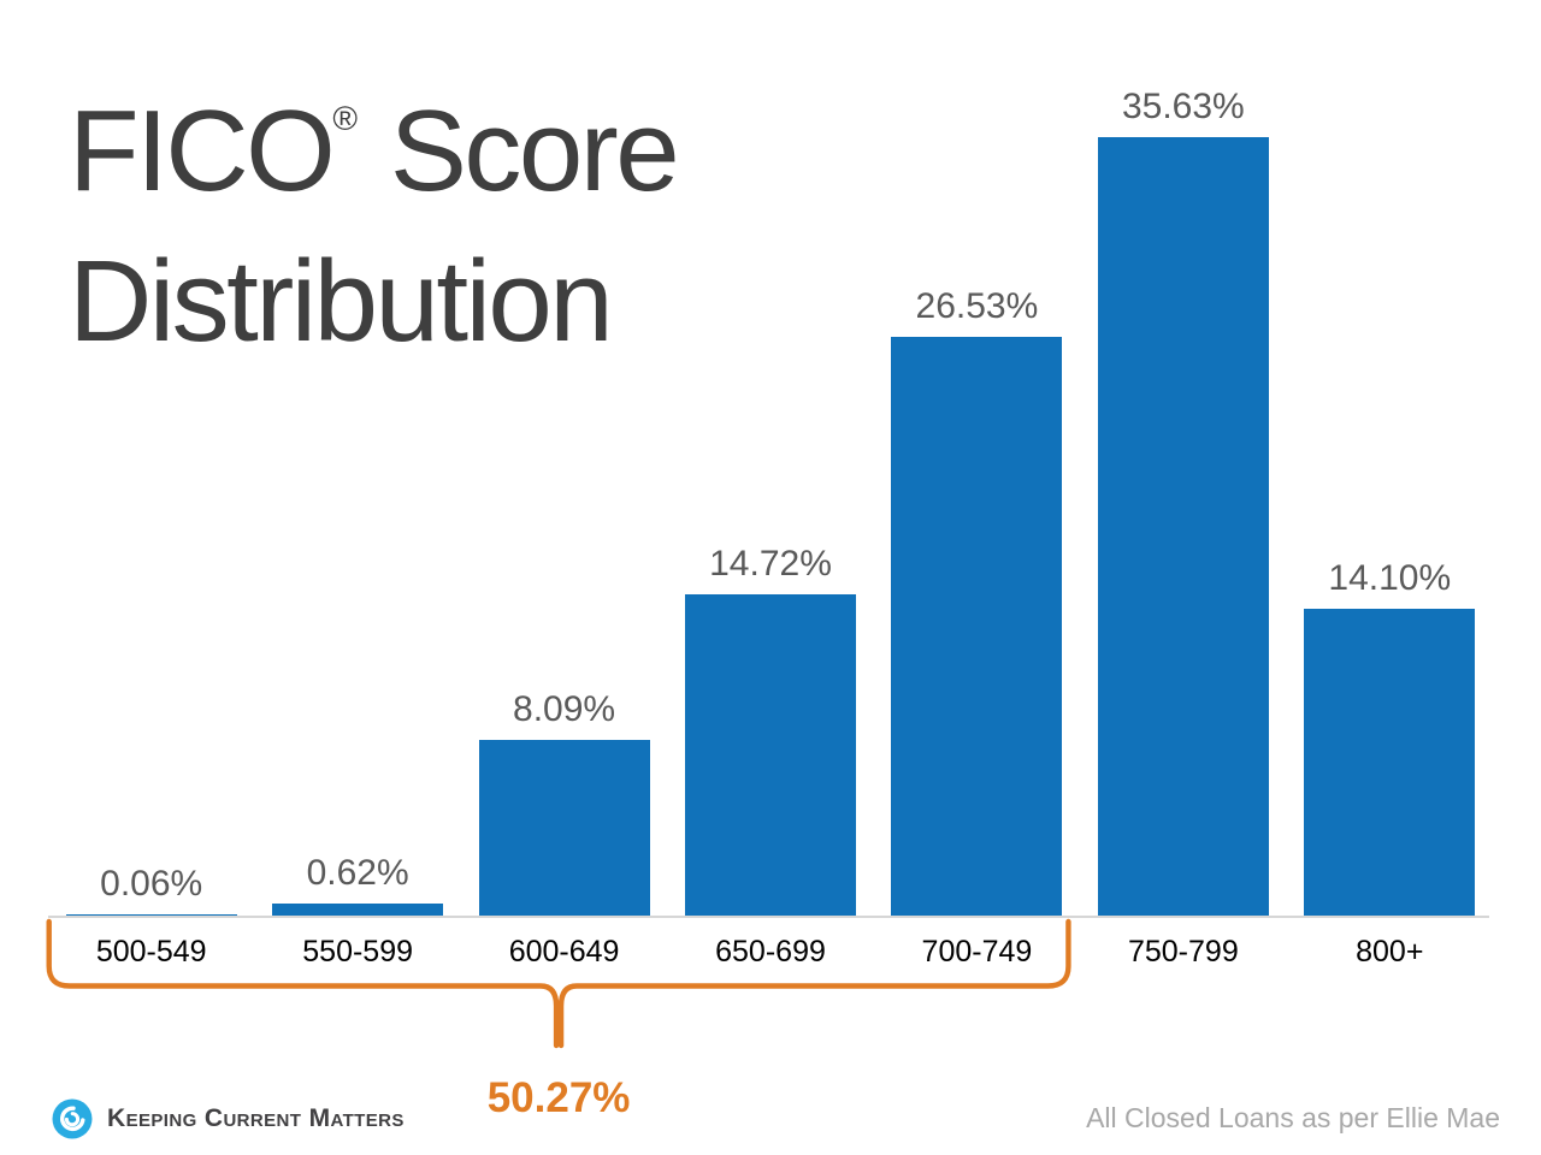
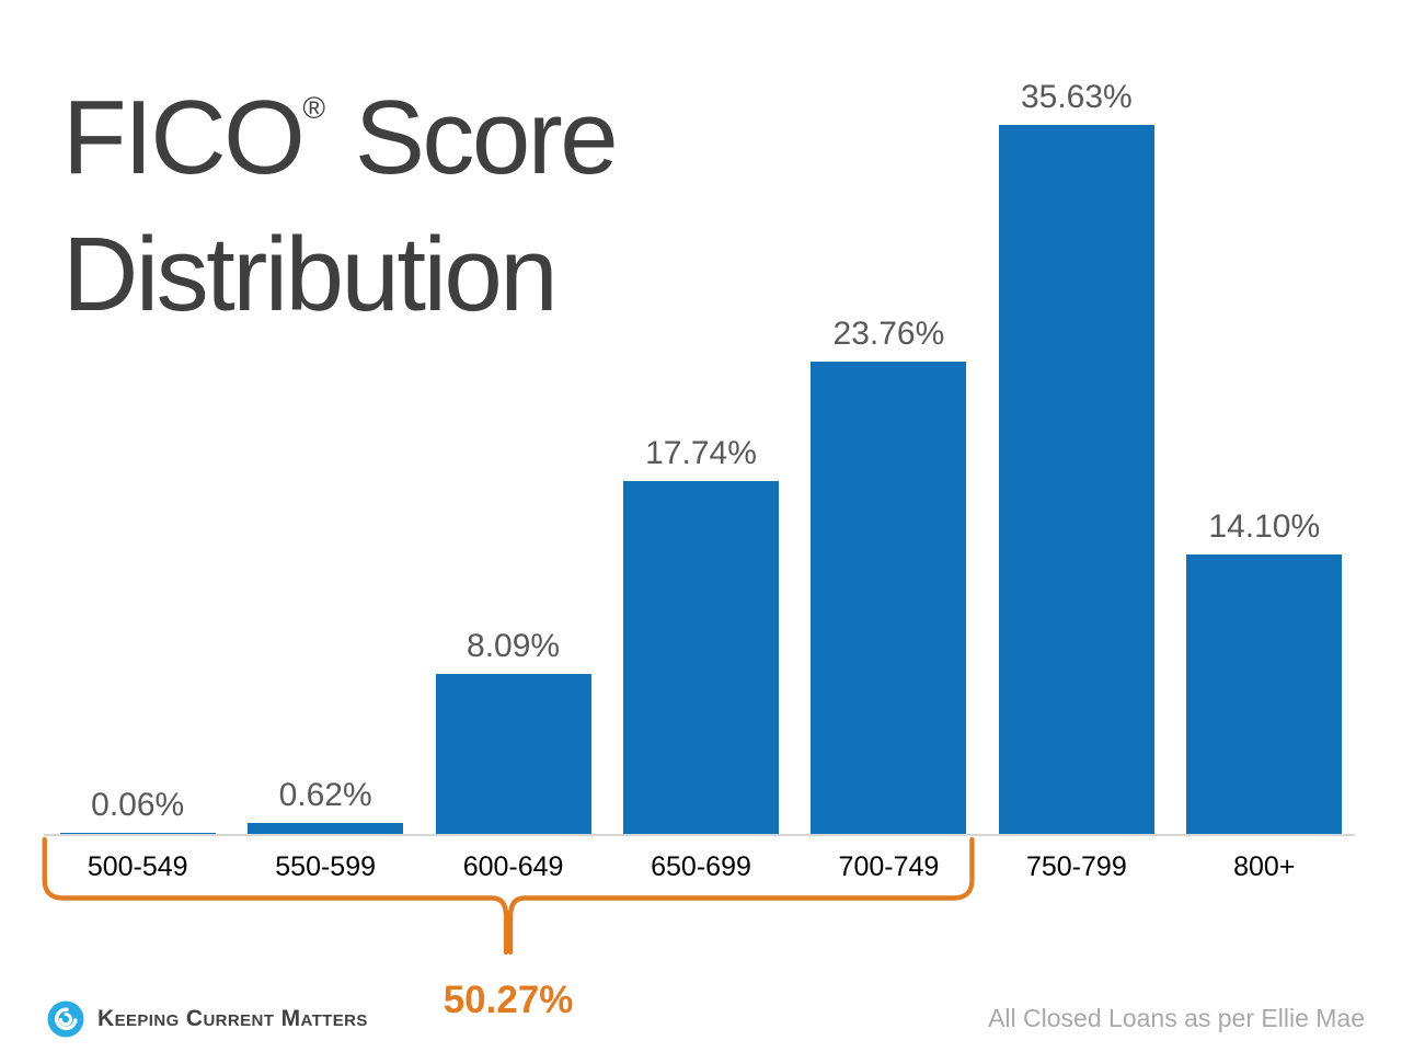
650-699: 14.72% -> 17.74%
700-749: 26.53% -> 23.76%
